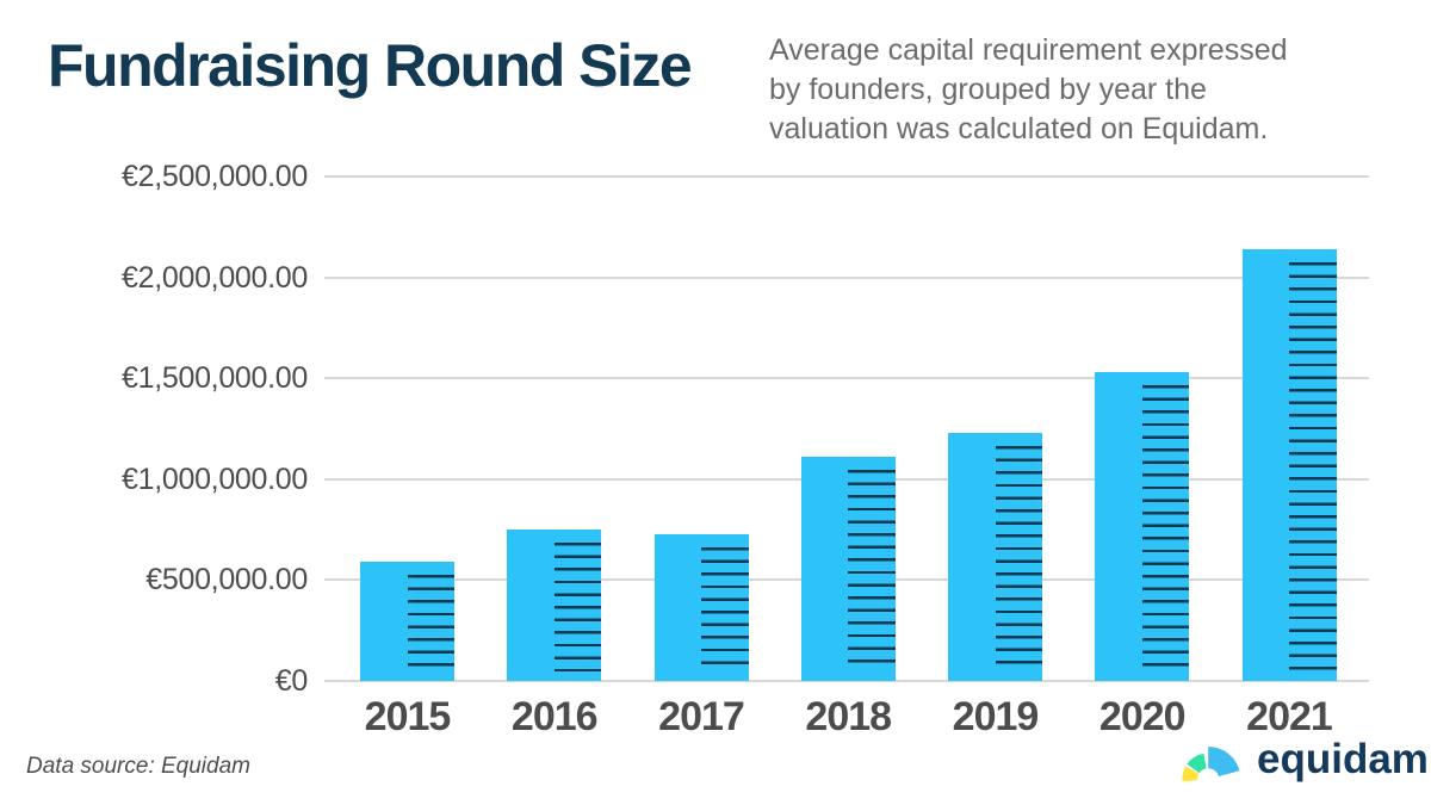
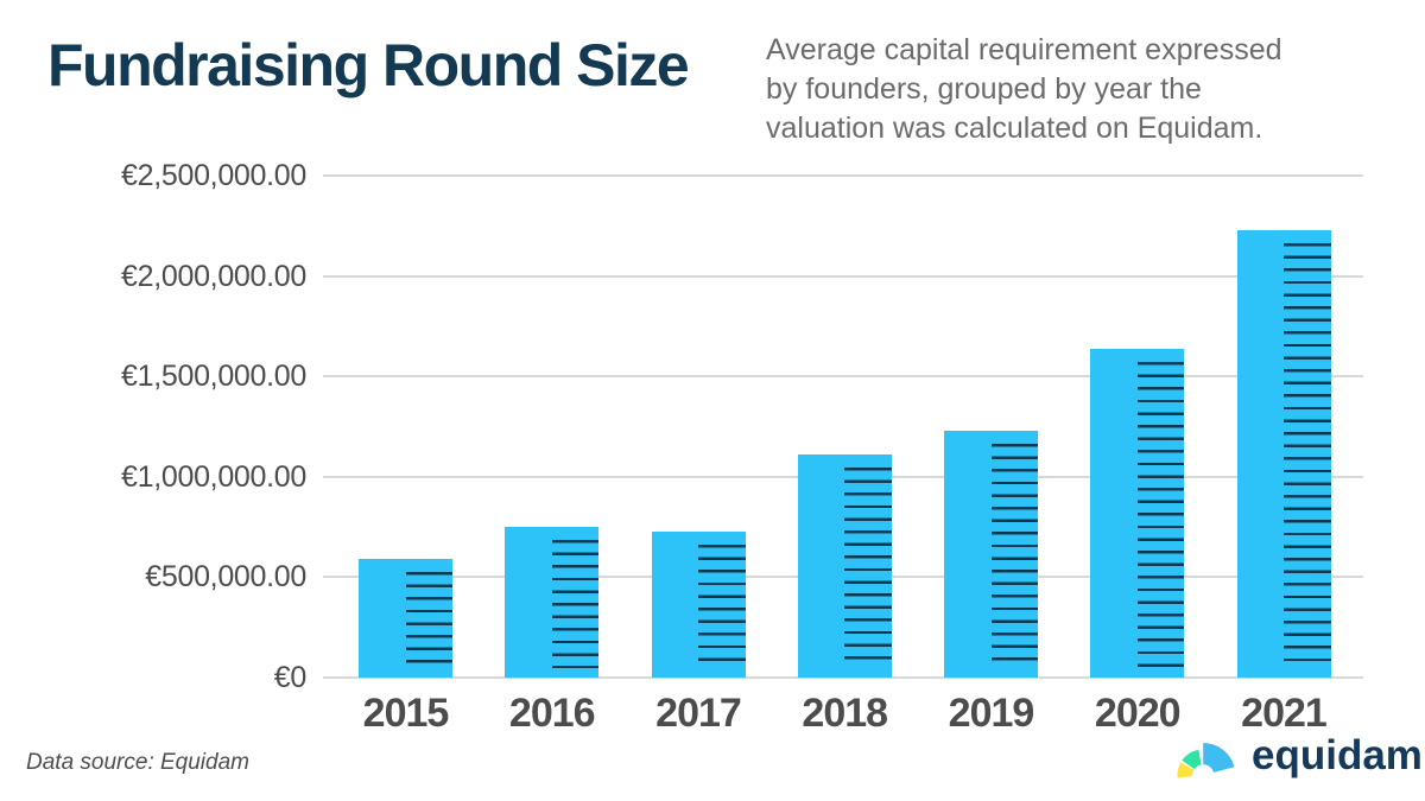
2020: €1530000 -> €1640000
2021: €2140000 -> €2230000
